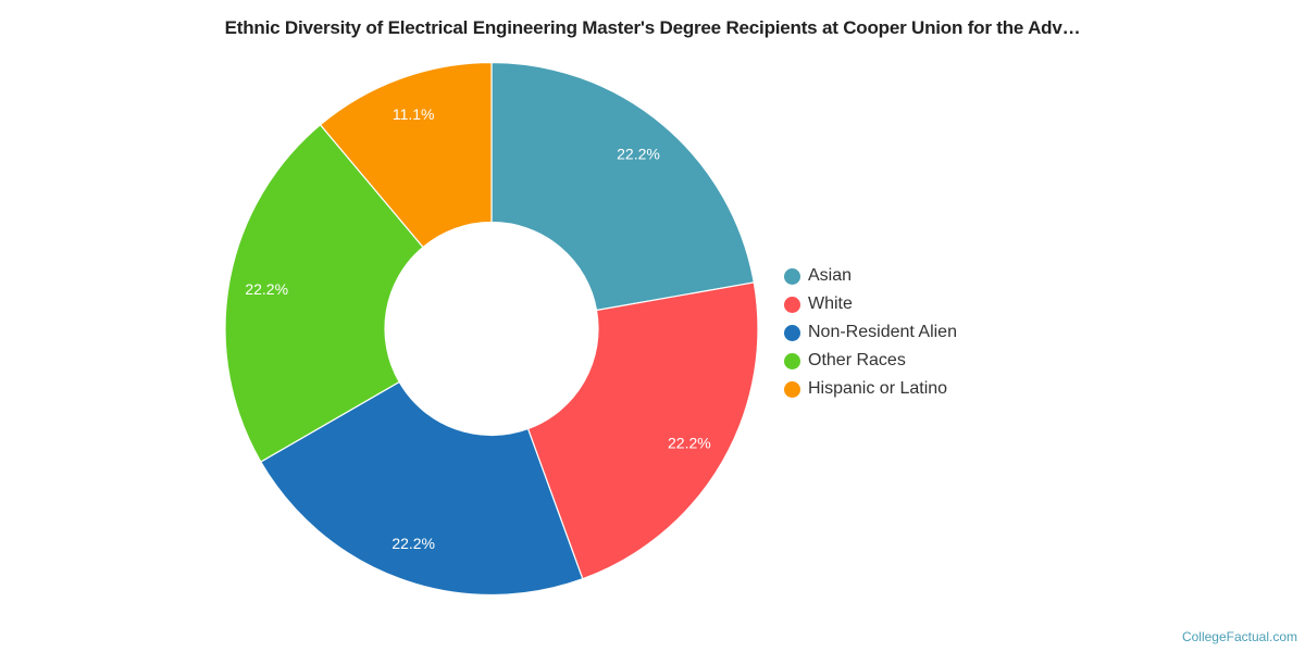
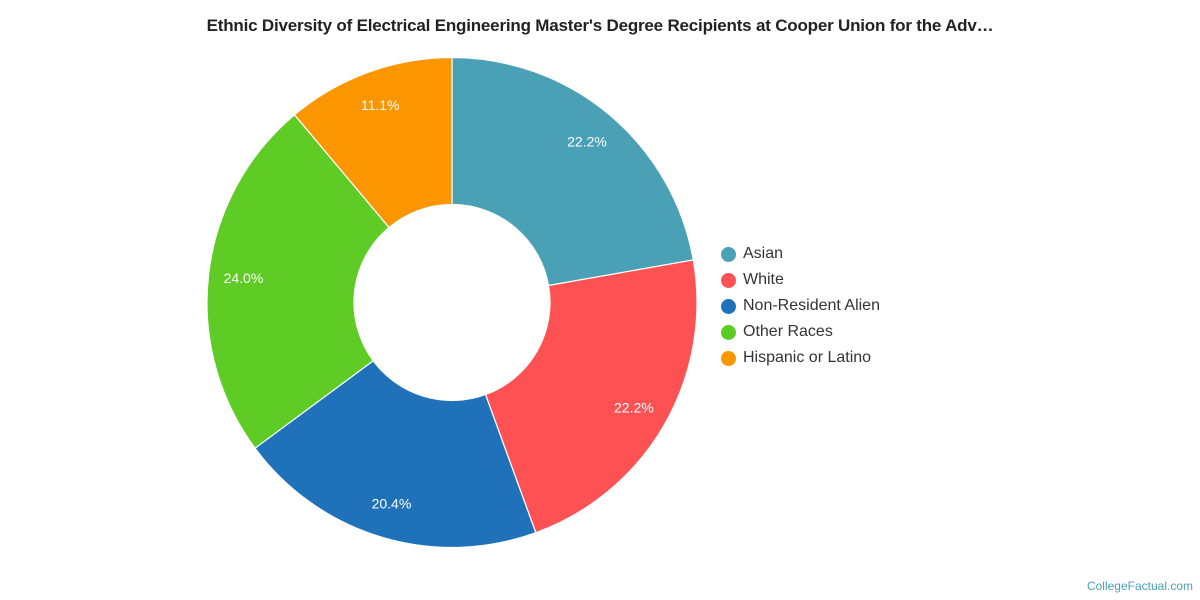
Non-Resident Alien: 22.2% -> 20.4%
Other Races: 22.2% -> 24.0%
